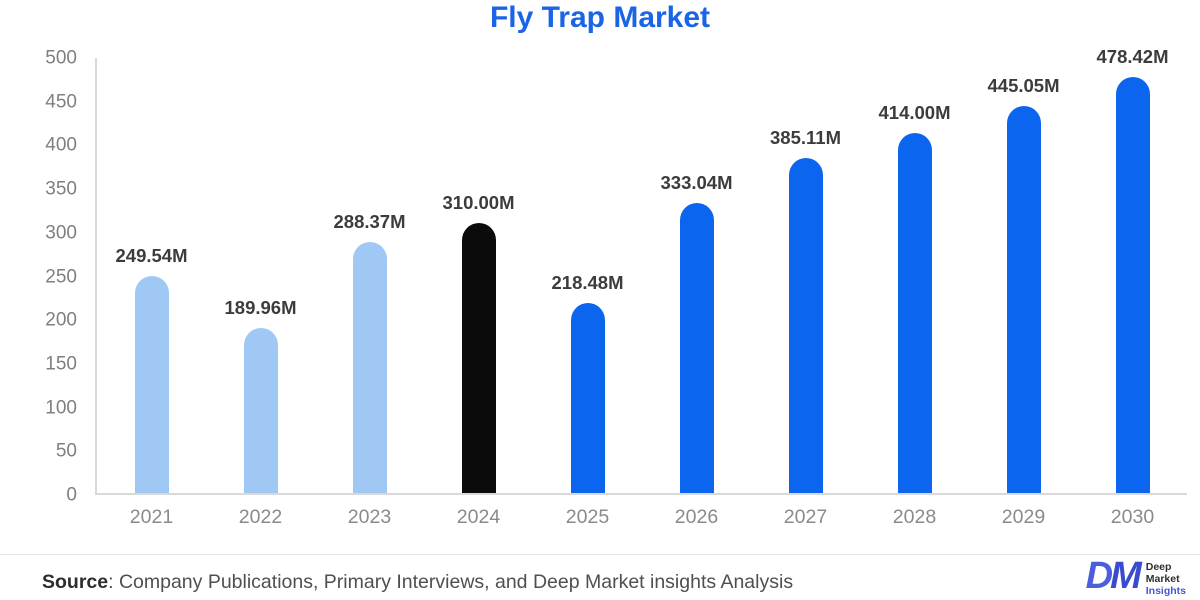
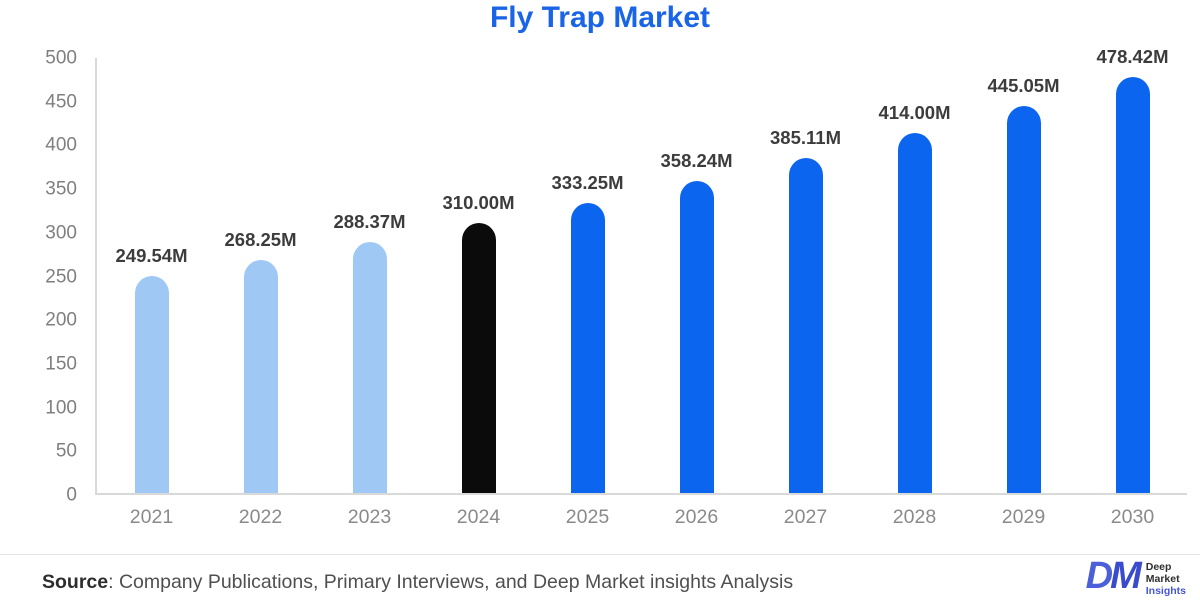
2022: 189.96M -> 268.25M
2025: 218.48M -> 333.25M
2026: 333.04M -> 358.24M
